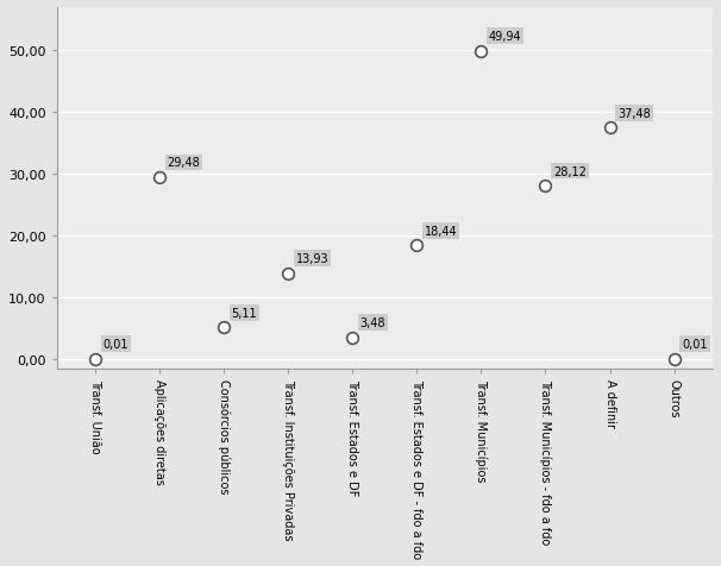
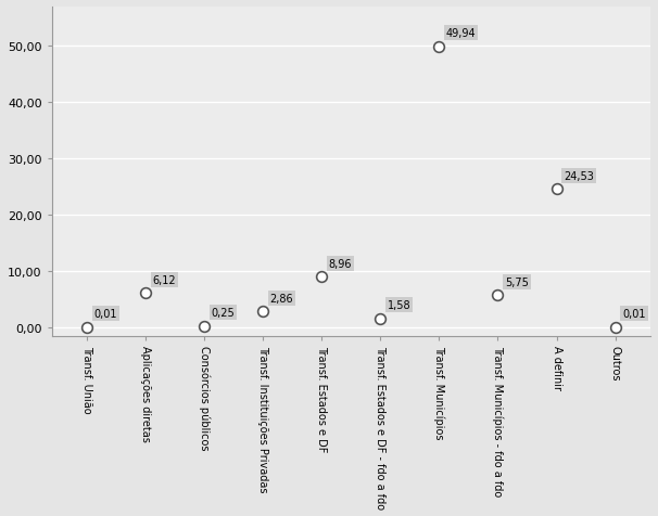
Aplicações diretas: 29,48 -> 6,12
Consórcios públicos: 5,11 -> 0,25
Transf. Instituições Privadas: 13,93 -> 2,86
Transf. Estados e DF: 3,48 -> 8,96
Transf. Estados e DF - fdo a fdo: 18,44 -> 1,58
Transf. Municípios - fdo a fdo: 28,12 -> 5,75
A definir: 37,48 -> 24,53
